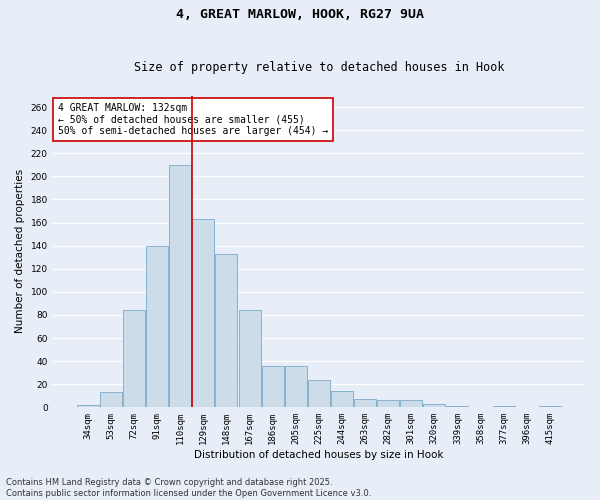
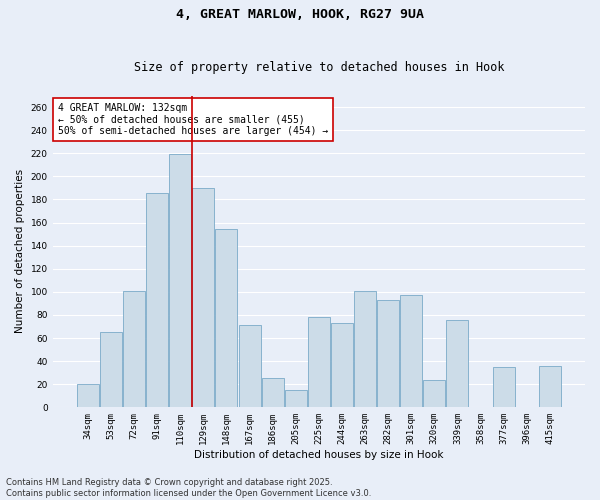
34sqm: 2 -> 20
53sqm: 13 -> 65
72sqm: 84 -> 101
91sqm: 140 -> 186
110sqm: 210 -> 219
129sqm: 163 -> 190
148sqm: 133 -> 154
167sqm: 84 -> 71
186sqm: 36 -> 25
205sqm: 36 -> 15
225sqm: 24 -> 78
244sqm: 14 -> 73
263sqm: 7 -> 101
282sqm: 6 -> 93
301sqm: 6 -> 97
320sqm: 3 -> 24
339sqm: 1 -> 76
377sqm: 1 -> 35
415sqm: 1 -> 36
